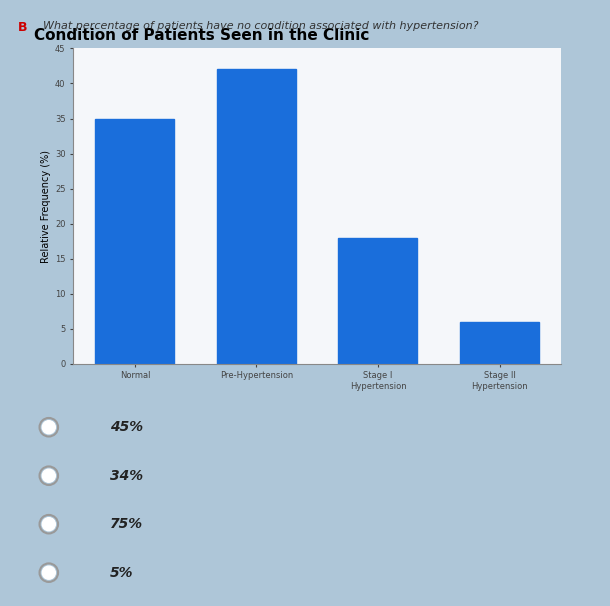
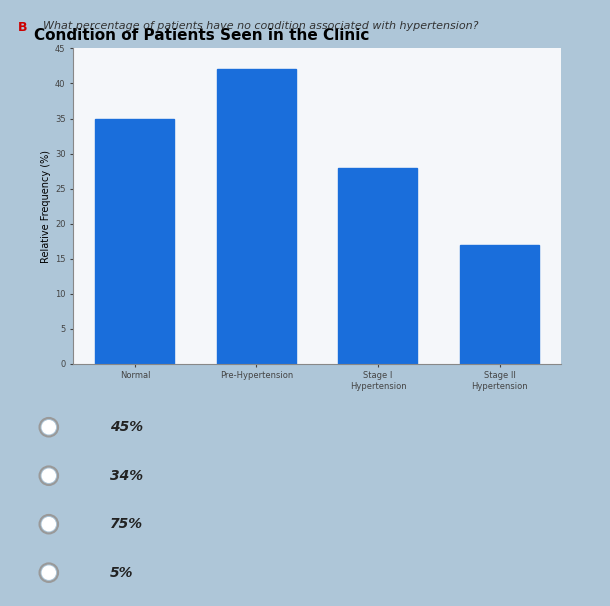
Stage I Hypertension: 18 -> 28
Stage II Hypertension: 6 -> 17
